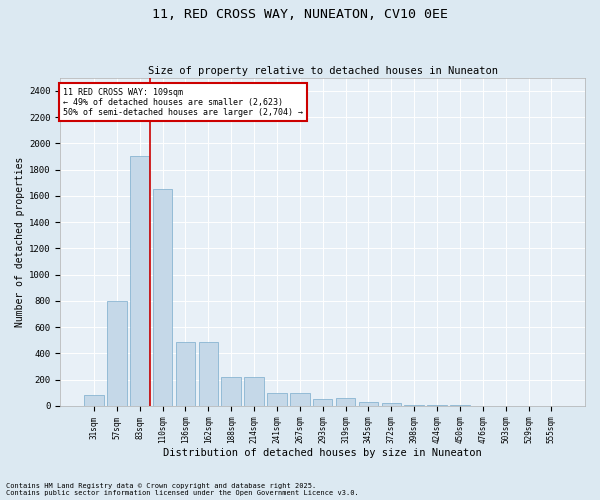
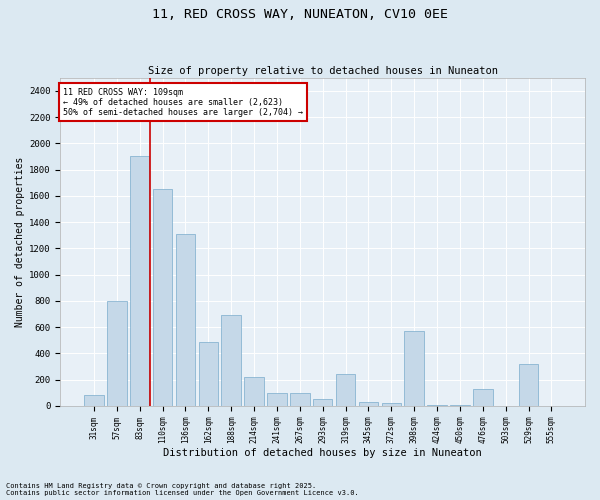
136sqm: 490 -> 1310
188sqm: 220 -> 690
319sqm: 60 -> 240
398sqm: 10 -> 570
476sqm: 0 -> 130
529sqm: 0 -> 320
